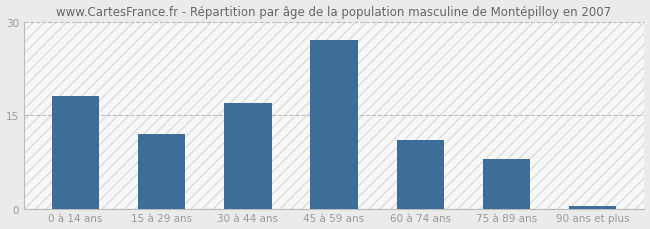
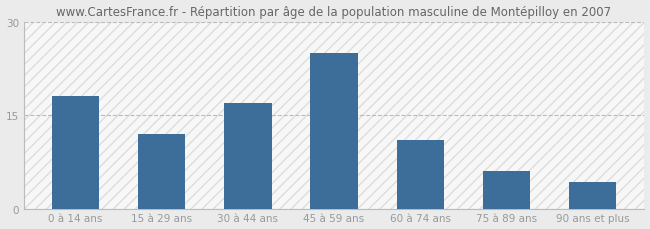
45 à 59 ans: 27.0 -> 25.0
75 à 89 ans: 8.0 -> 6.0
90 ans et plus: 0.4 -> 4.2
